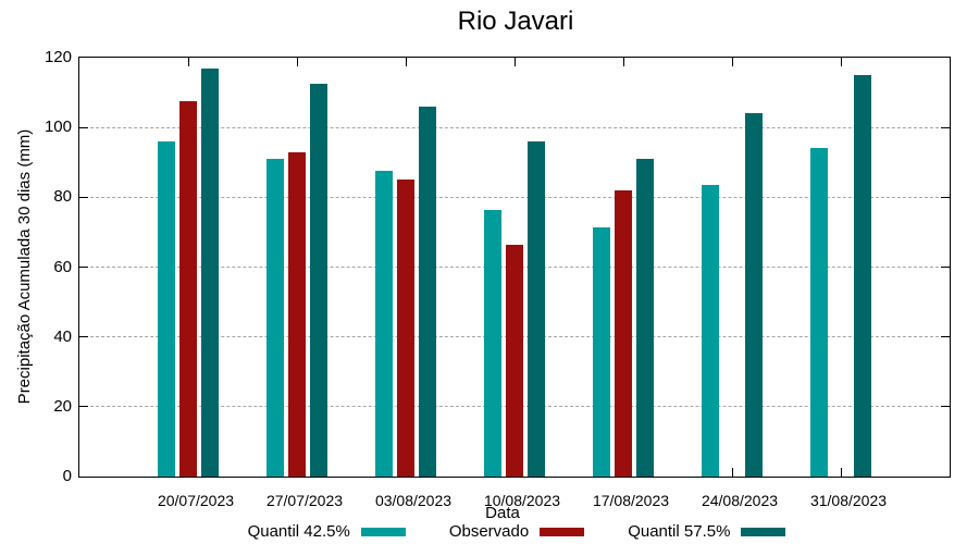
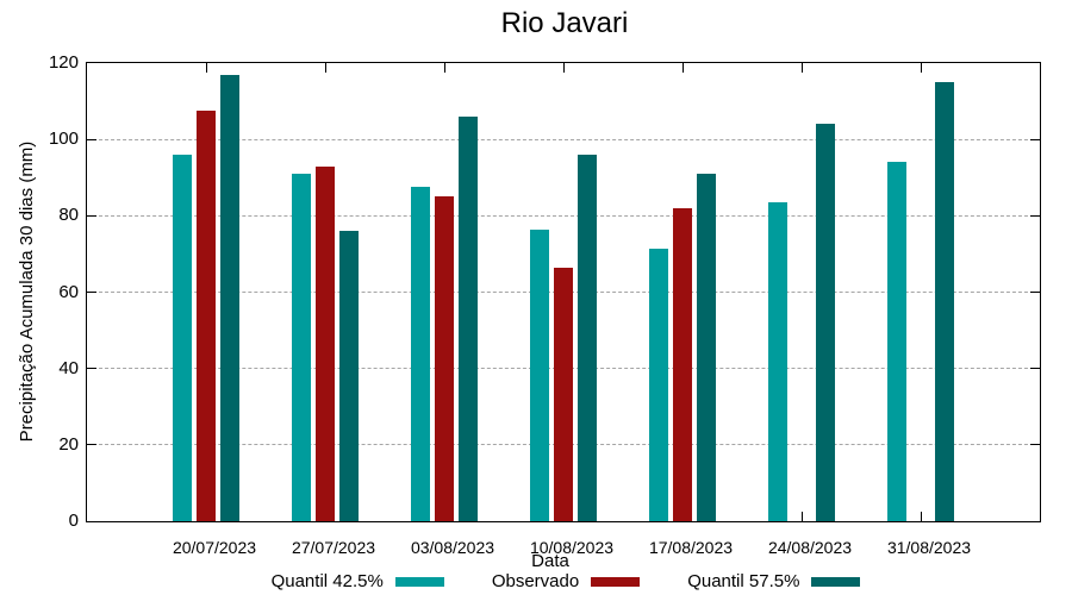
Quantil 57.5%/27/07/2023: 112 -> 76
